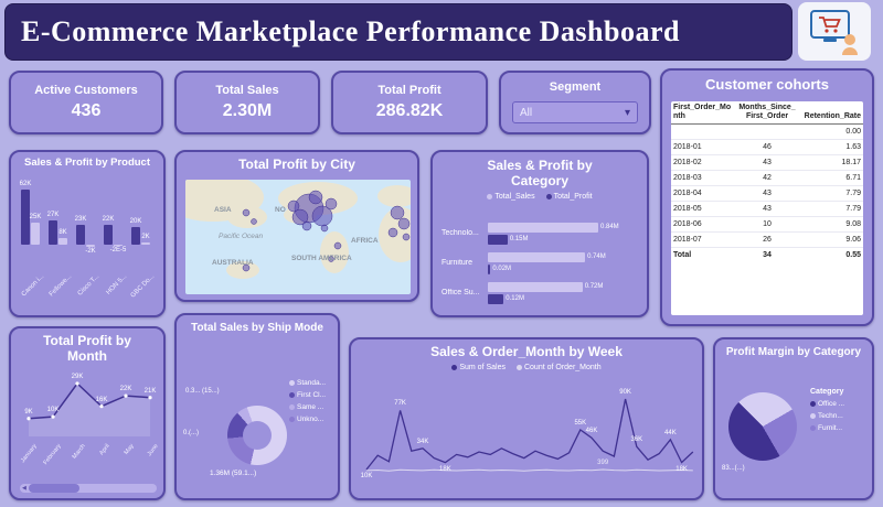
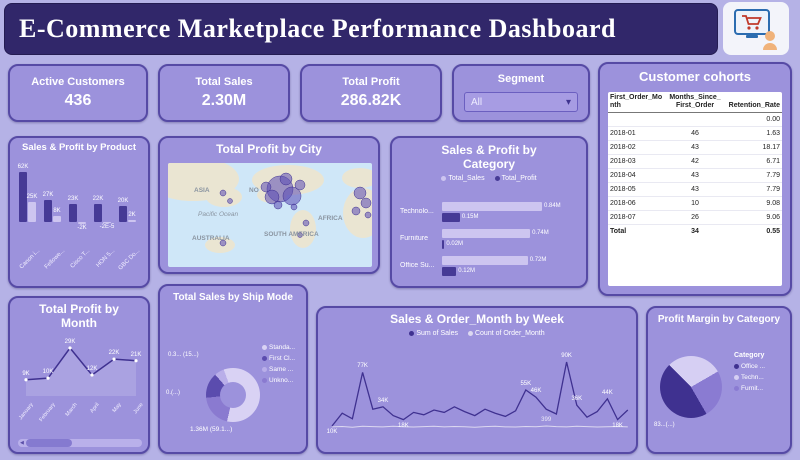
Total Profit by Month/April: 16K -> 12K
